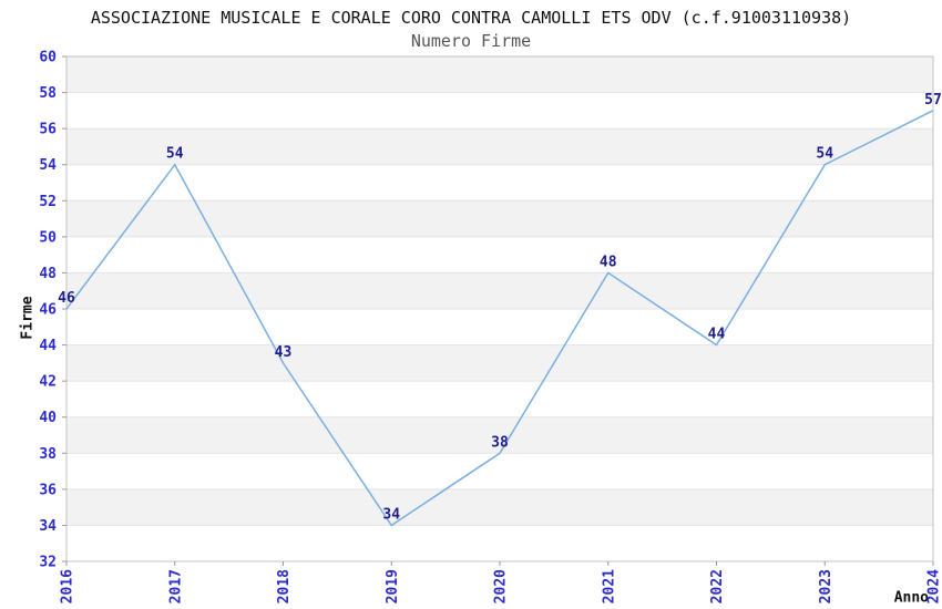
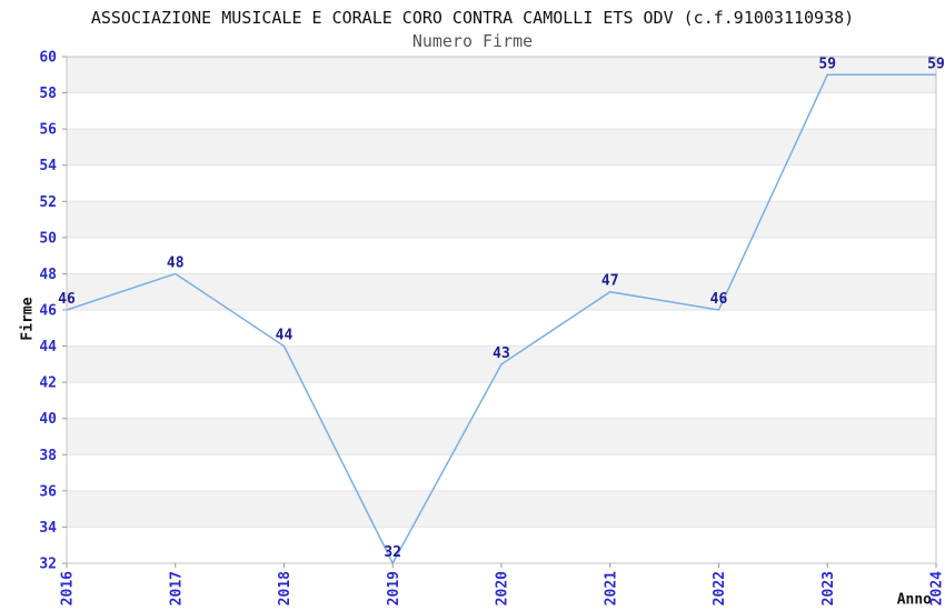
2017: 54 -> 48
2018: 43 -> 44
2019: 34 -> 32
2020: 38 -> 43
2021: 48 -> 47
2022: 44 -> 46
2023: 54 -> 59
2024: 57 -> 59
